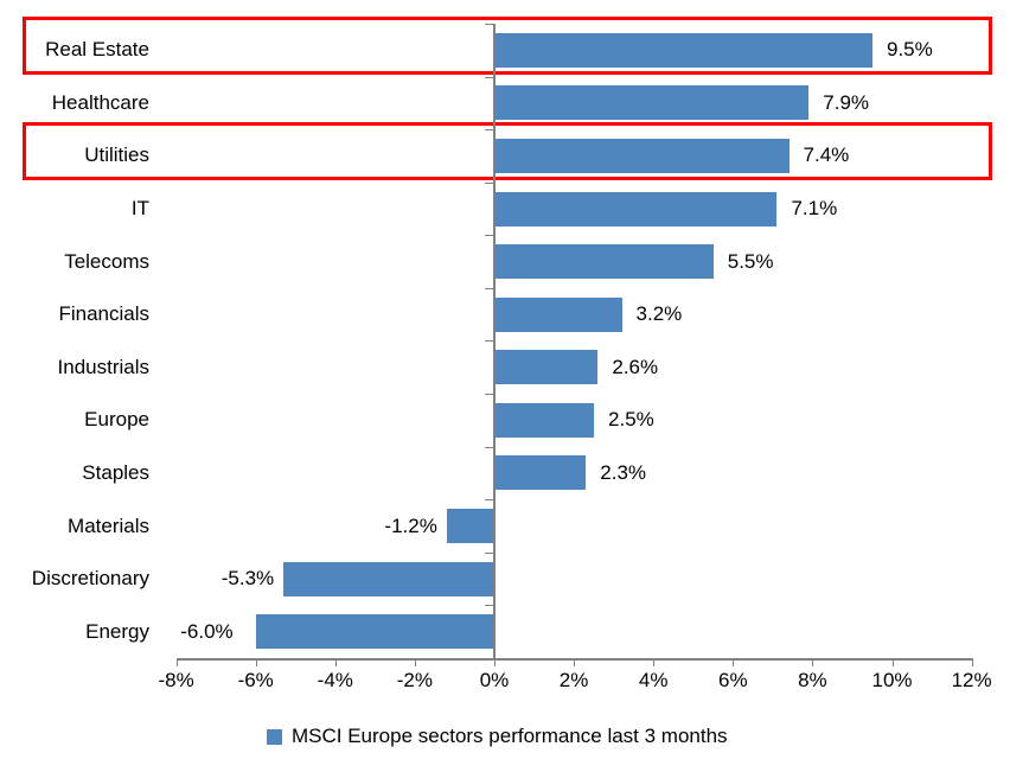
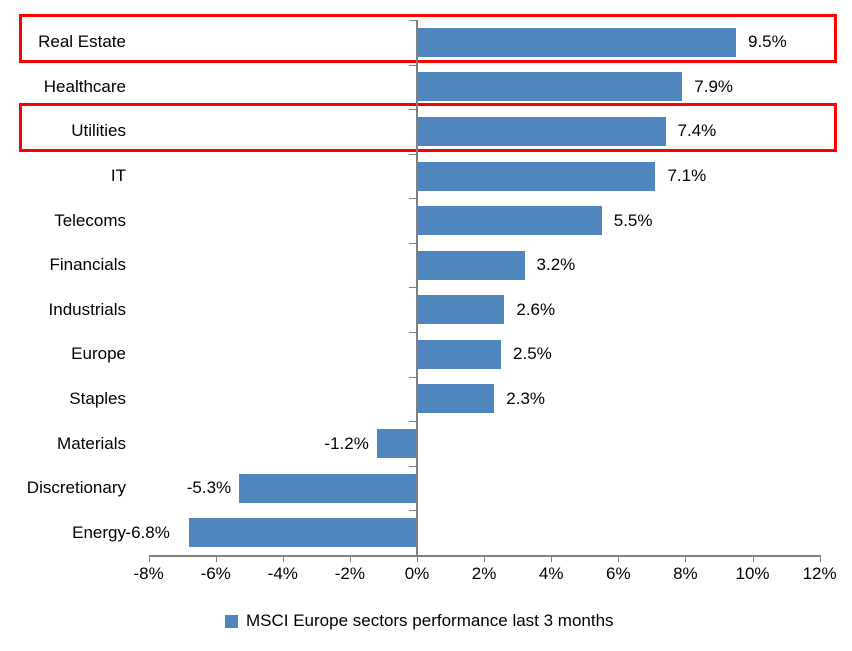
Energy: -6.0% -> -6.8%
